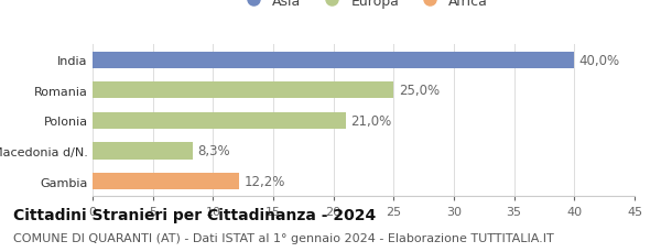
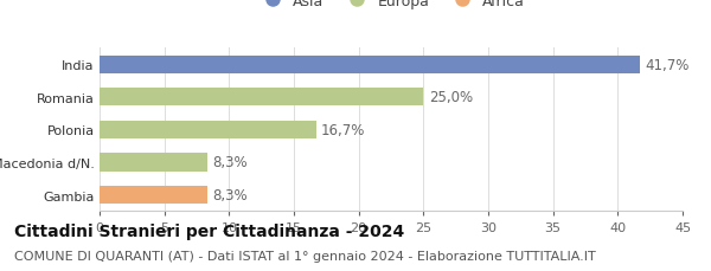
India: 40,0% -> 41,7%
Polonia: 21,0% -> 16,7%
Gambia: 12,2% -> 8,3%
